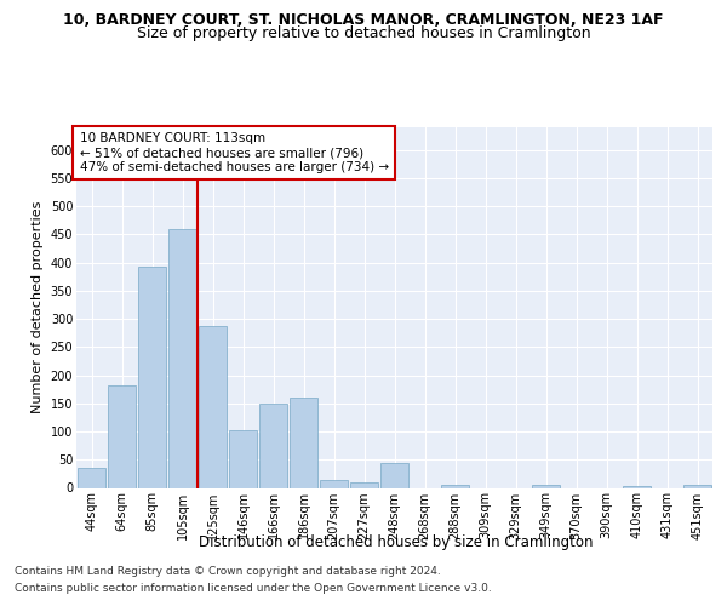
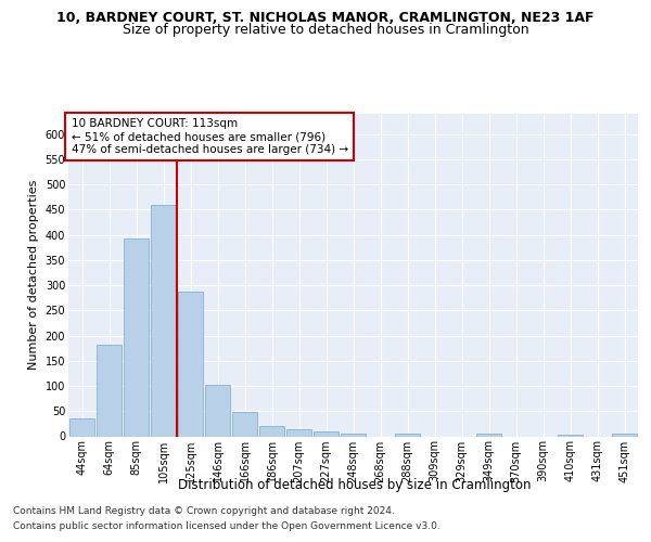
166sqm: 150 -> 49
186sqm: 160 -> 21
248sqm: 45 -> 6
